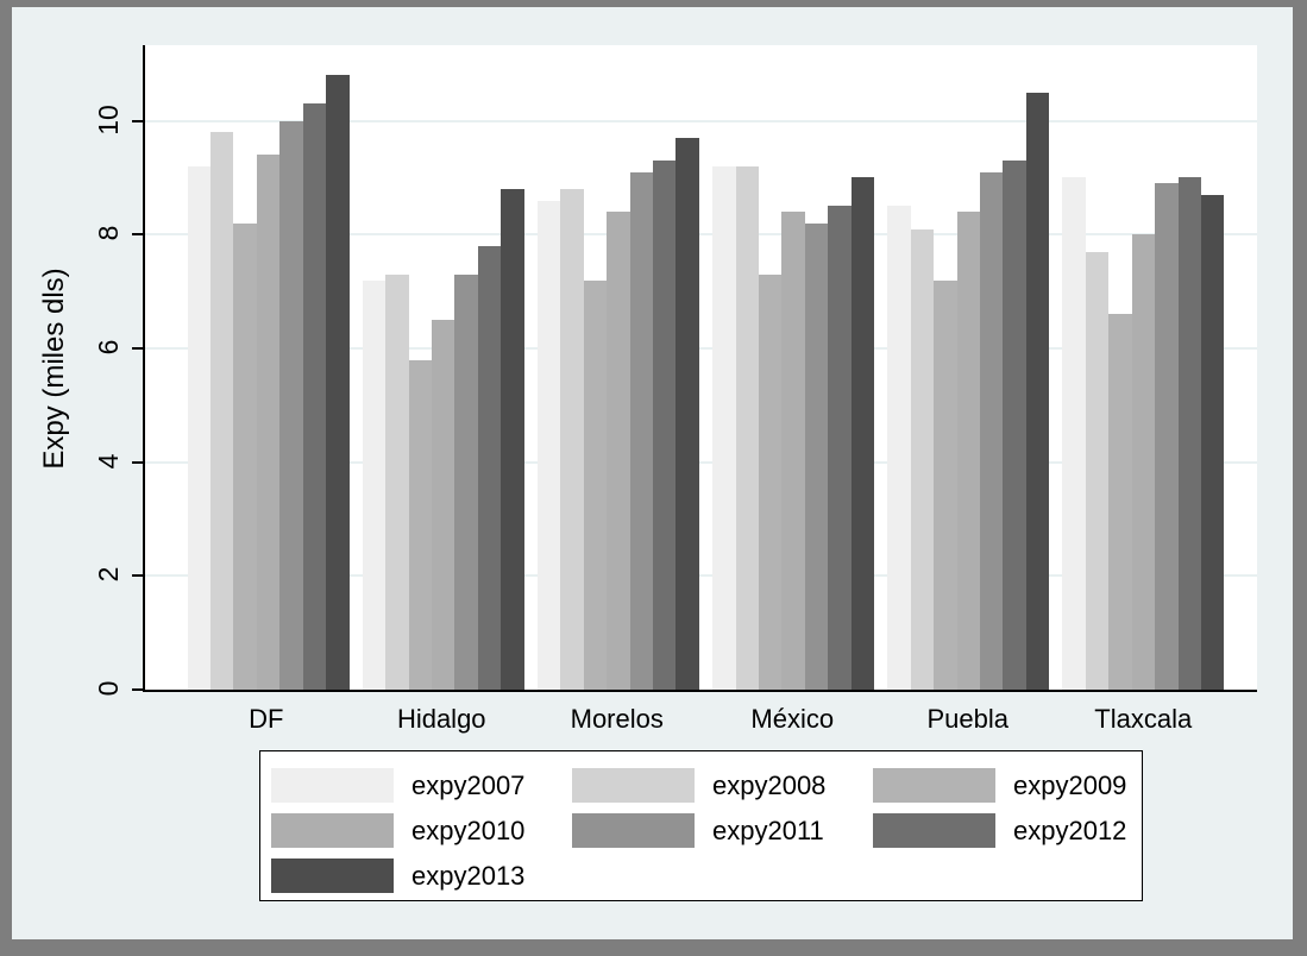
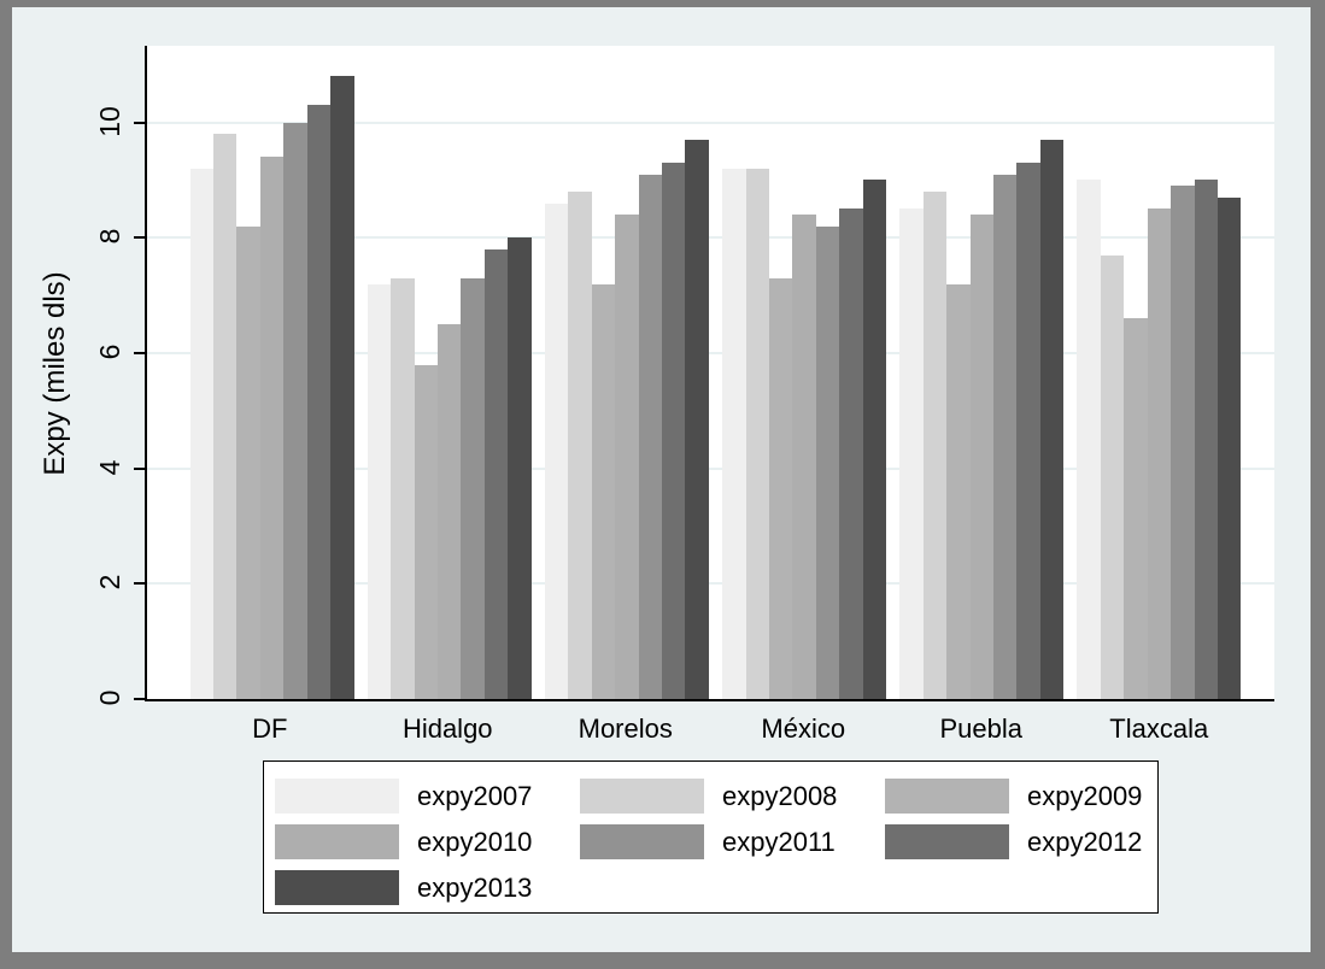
expy2013/Hidalgo: 8.8 -> 8.0
expy2008/Puebla: 8.1 -> 8.8
expy2013/Puebla: 10.5 -> 9.7
expy2010/Tlaxcala: 8.0 -> 8.5
